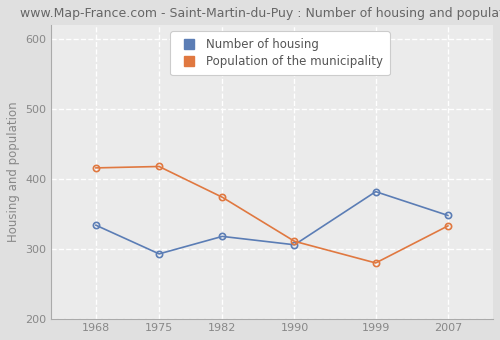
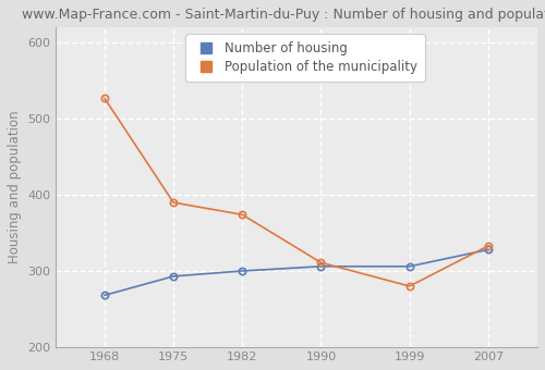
Number of housing/1968: 334 -> 268
Population of the municipality/1968: 416 -> 527
Population of the municipality/1975: 418 -> 390
Number of housing/1982: 318 -> 300
Number of housing/1999: 382 -> 306
Number of housing/2007: 348 -> 328
